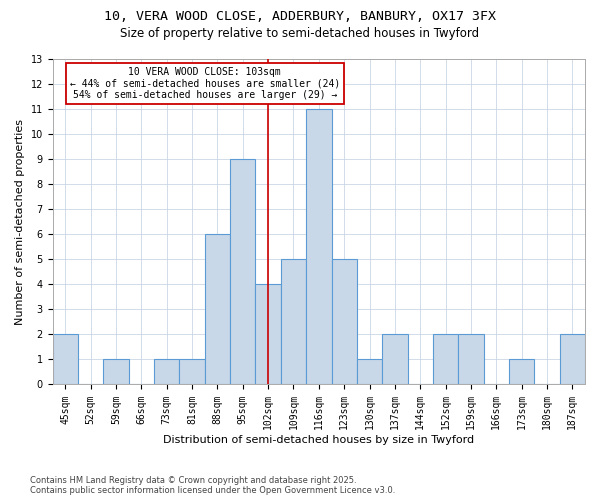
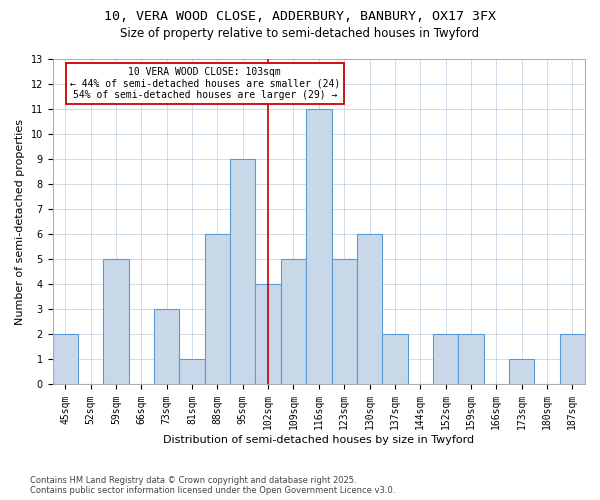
59sqm: 1 -> 5
73sqm: 1 -> 3
130sqm: 1 -> 6
